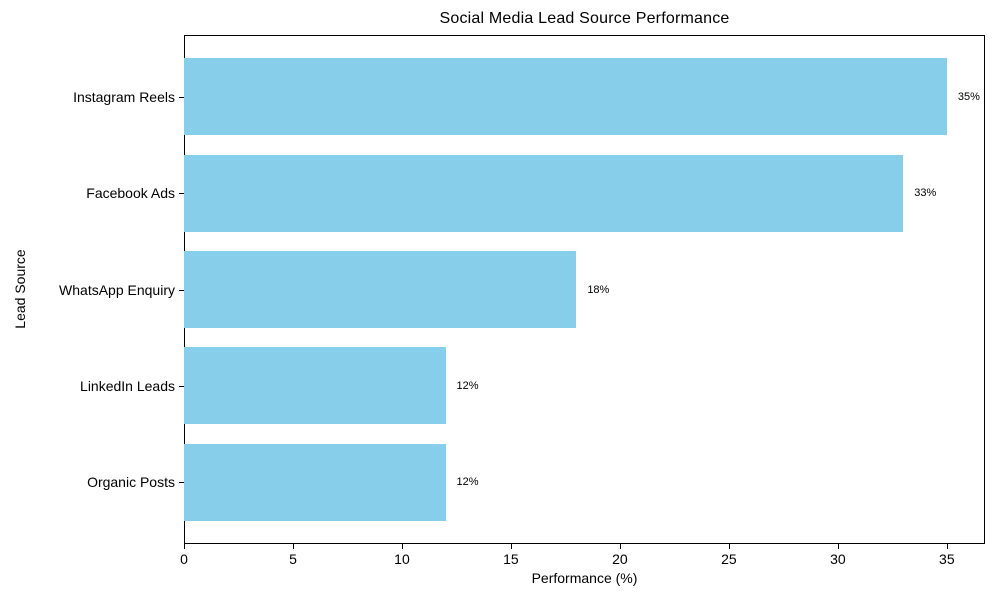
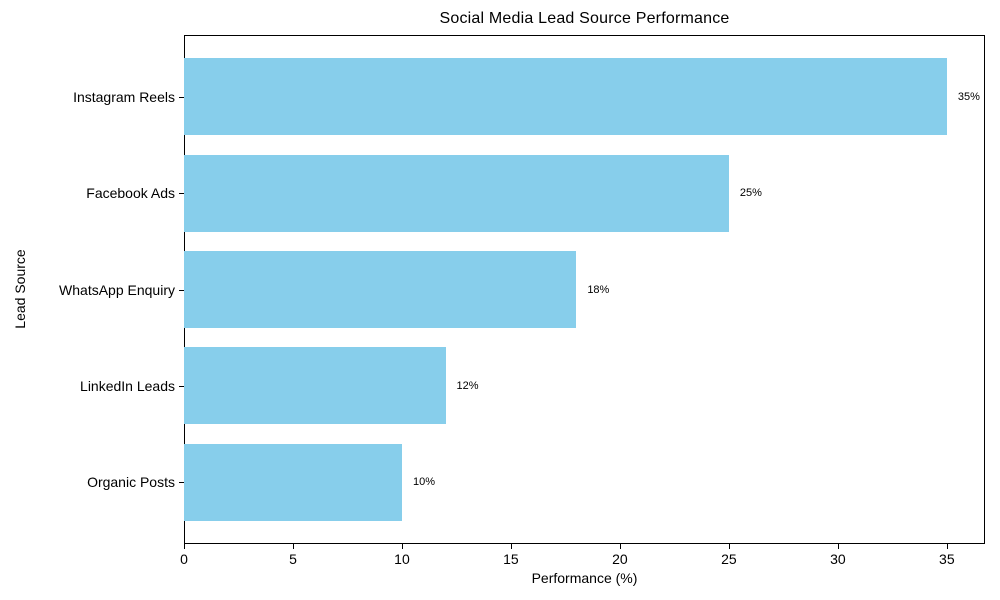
Facebook Ads: 33% -> 25%
Organic Posts: 12% -> 10%
